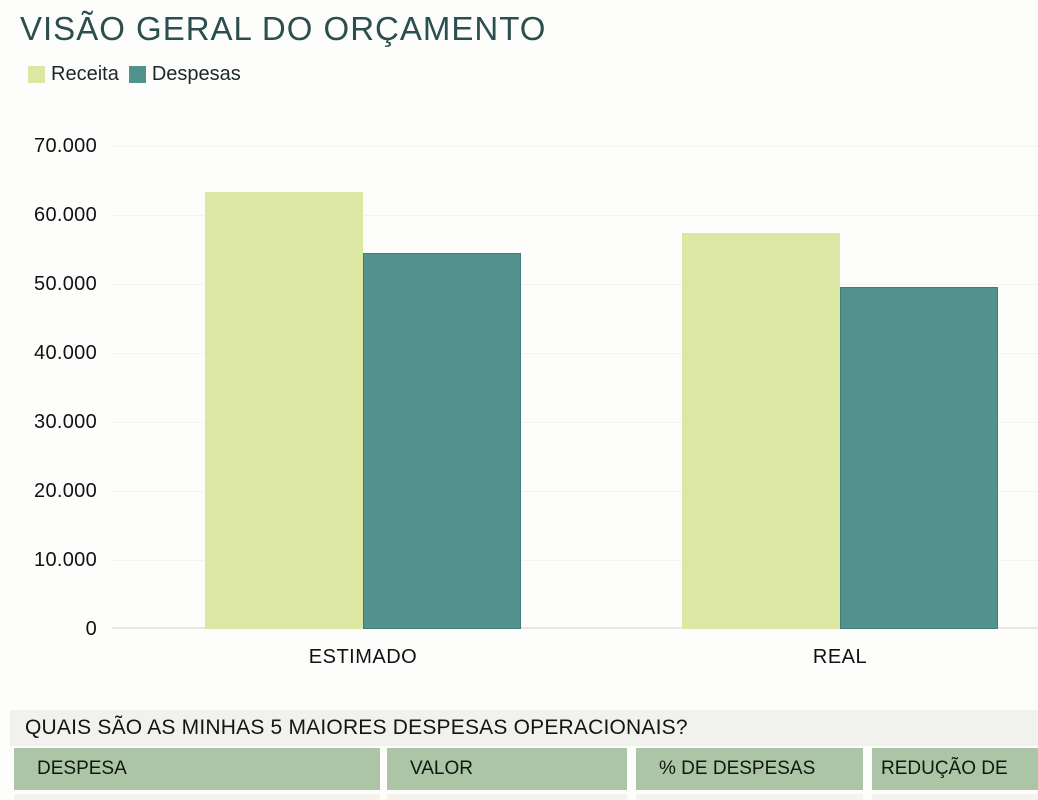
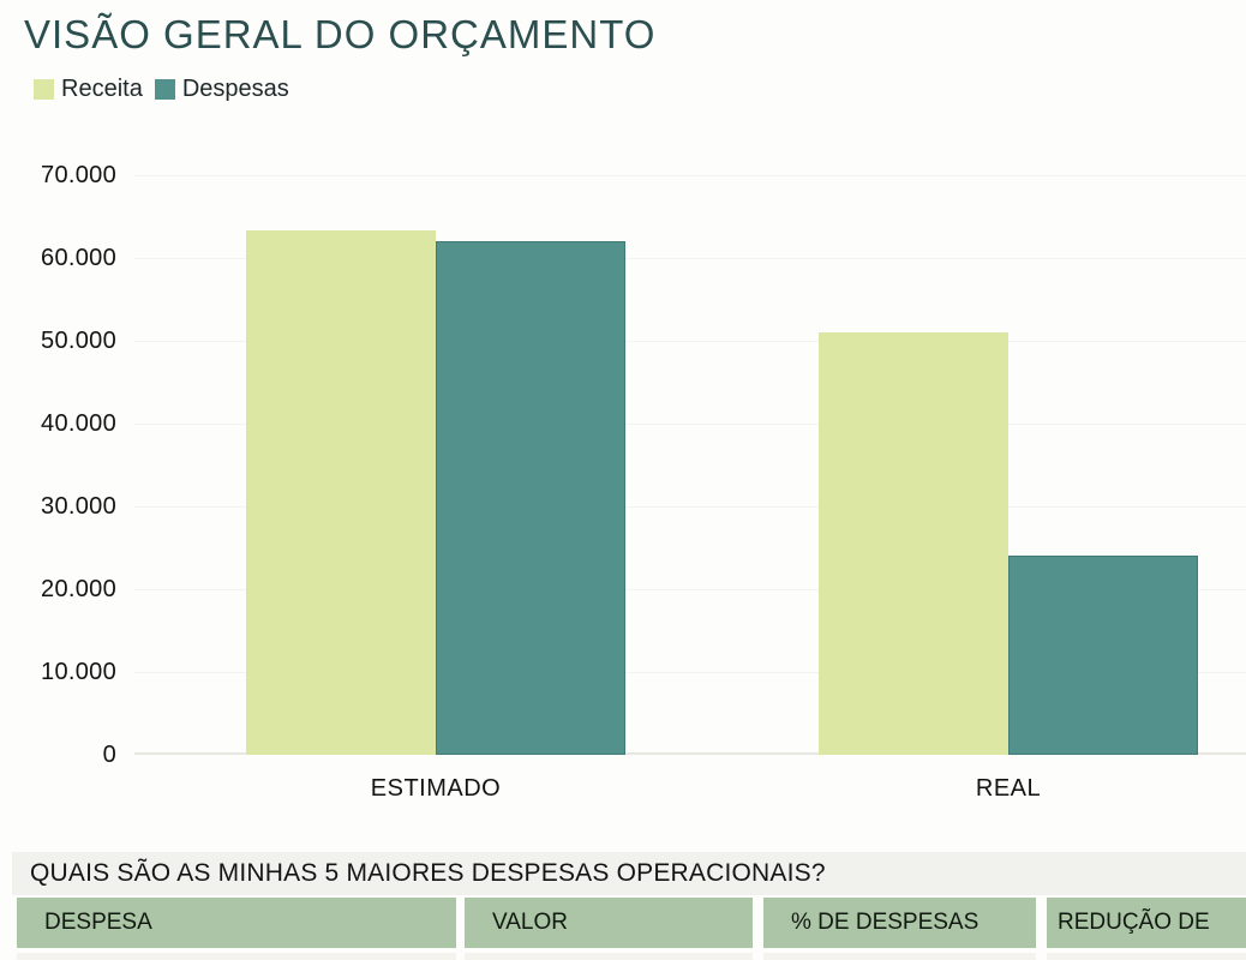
Despesas/ESTIMADO: 54000 -> 62000
Receita/REAL: 57000 -> 51000
Despesas/REAL: 50000 -> 24000
